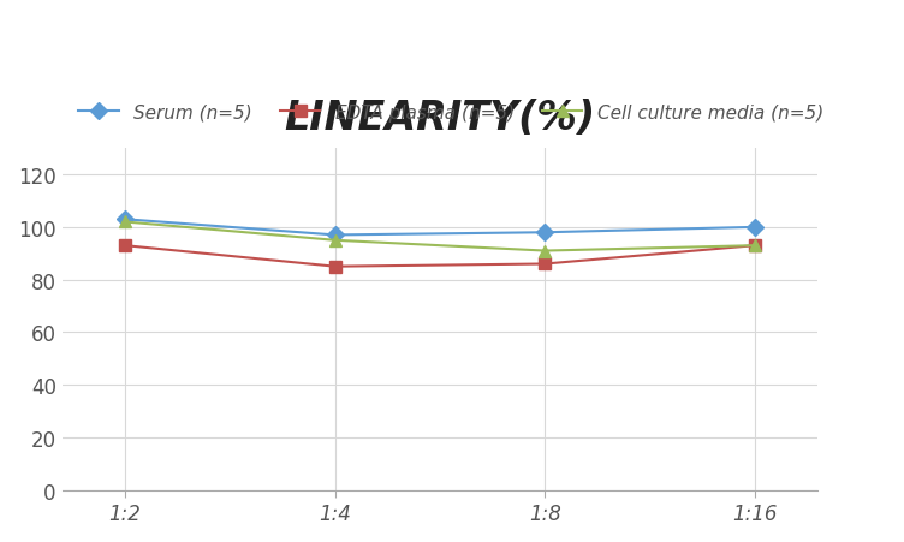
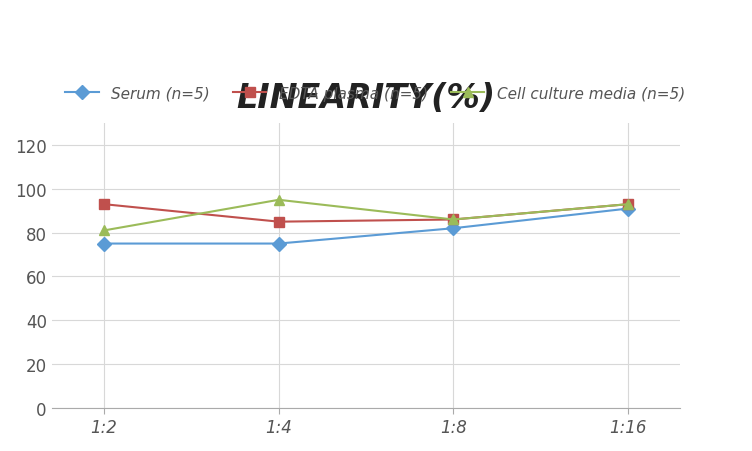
Serum (n=5)/1:2: 103 -> 75
Cell culture media (n=5)/1:2: 102 -> 81
Serum (n=5)/1:4: 97 -> 75
Serum (n=5)/1:8: 98 -> 82
Cell culture media (n=5)/1:8: 91 -> 86
Serum (n=5)/1:16: 100 -> 91
